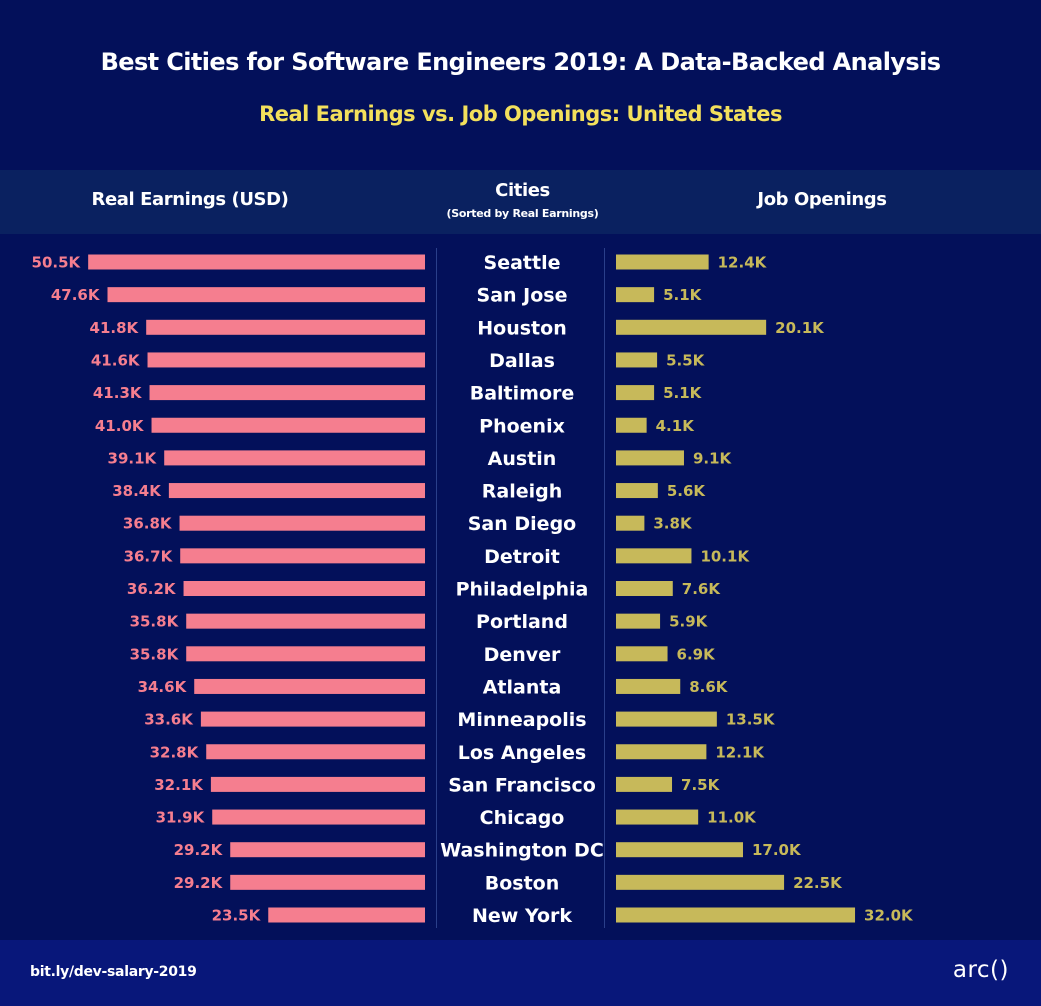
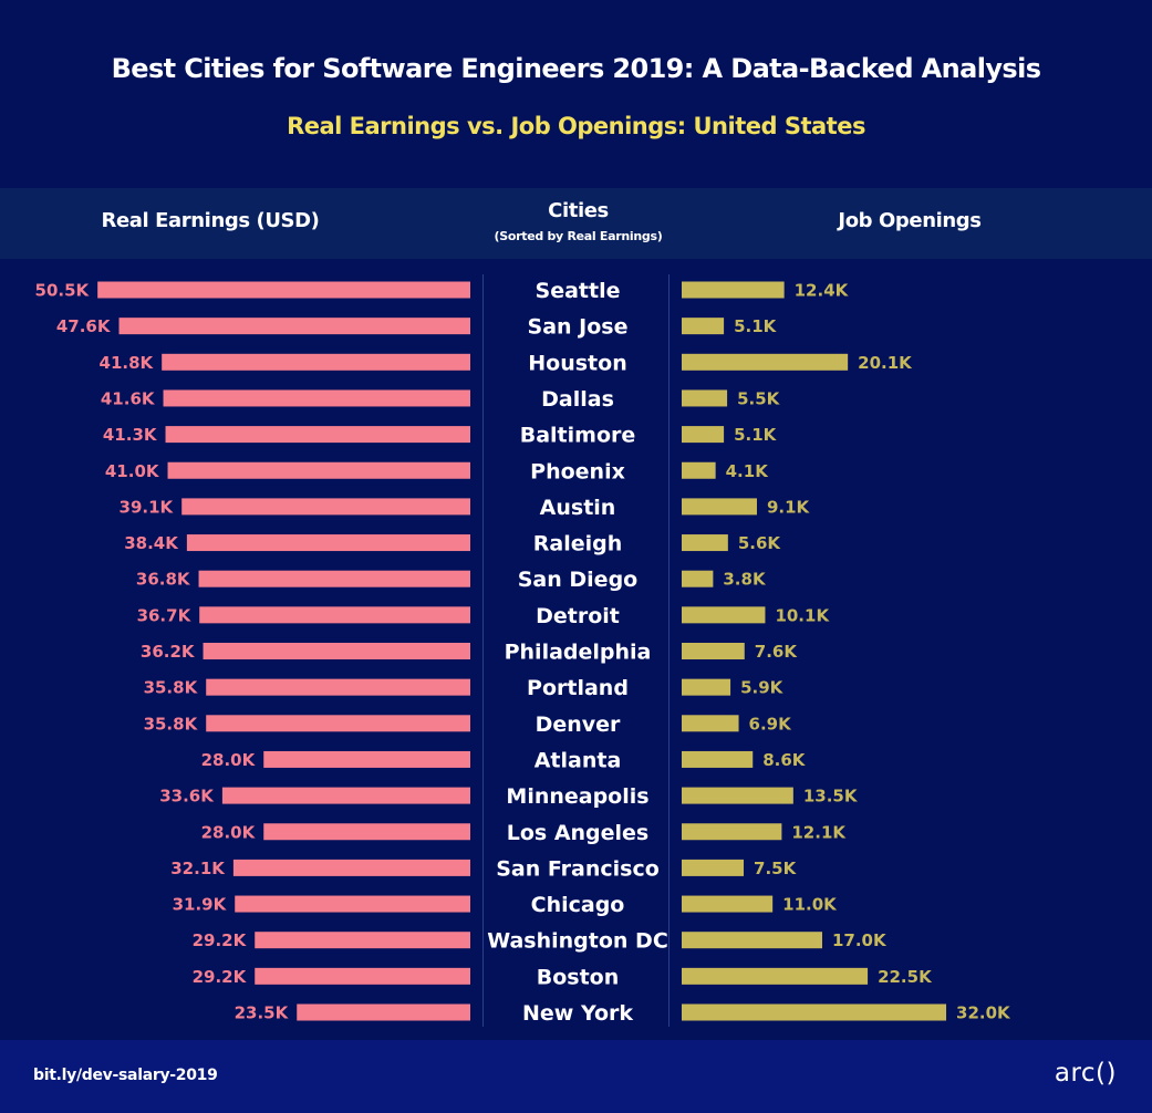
Real Earnings (USD)/Atlanta: 34.6K -> 28.0K
Real Earnings (USD)/Los Angeles: 32.8K -> 28.0K
